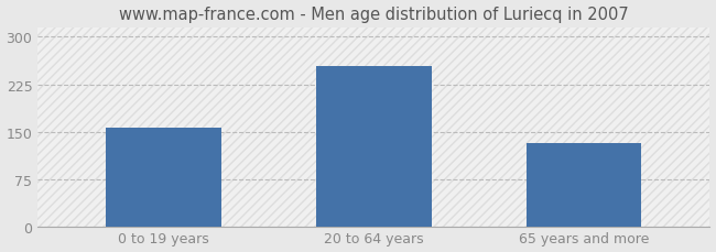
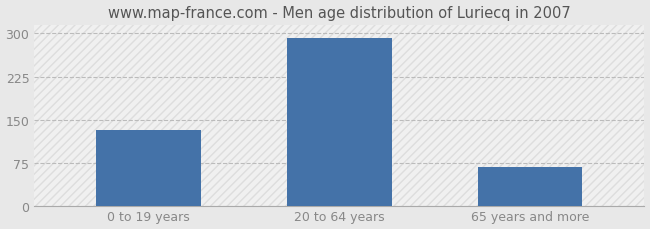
0 to 19 years: 156 -> 132
20 to 64 years: 254 -> 293
65 years and more: 132 -> 68
